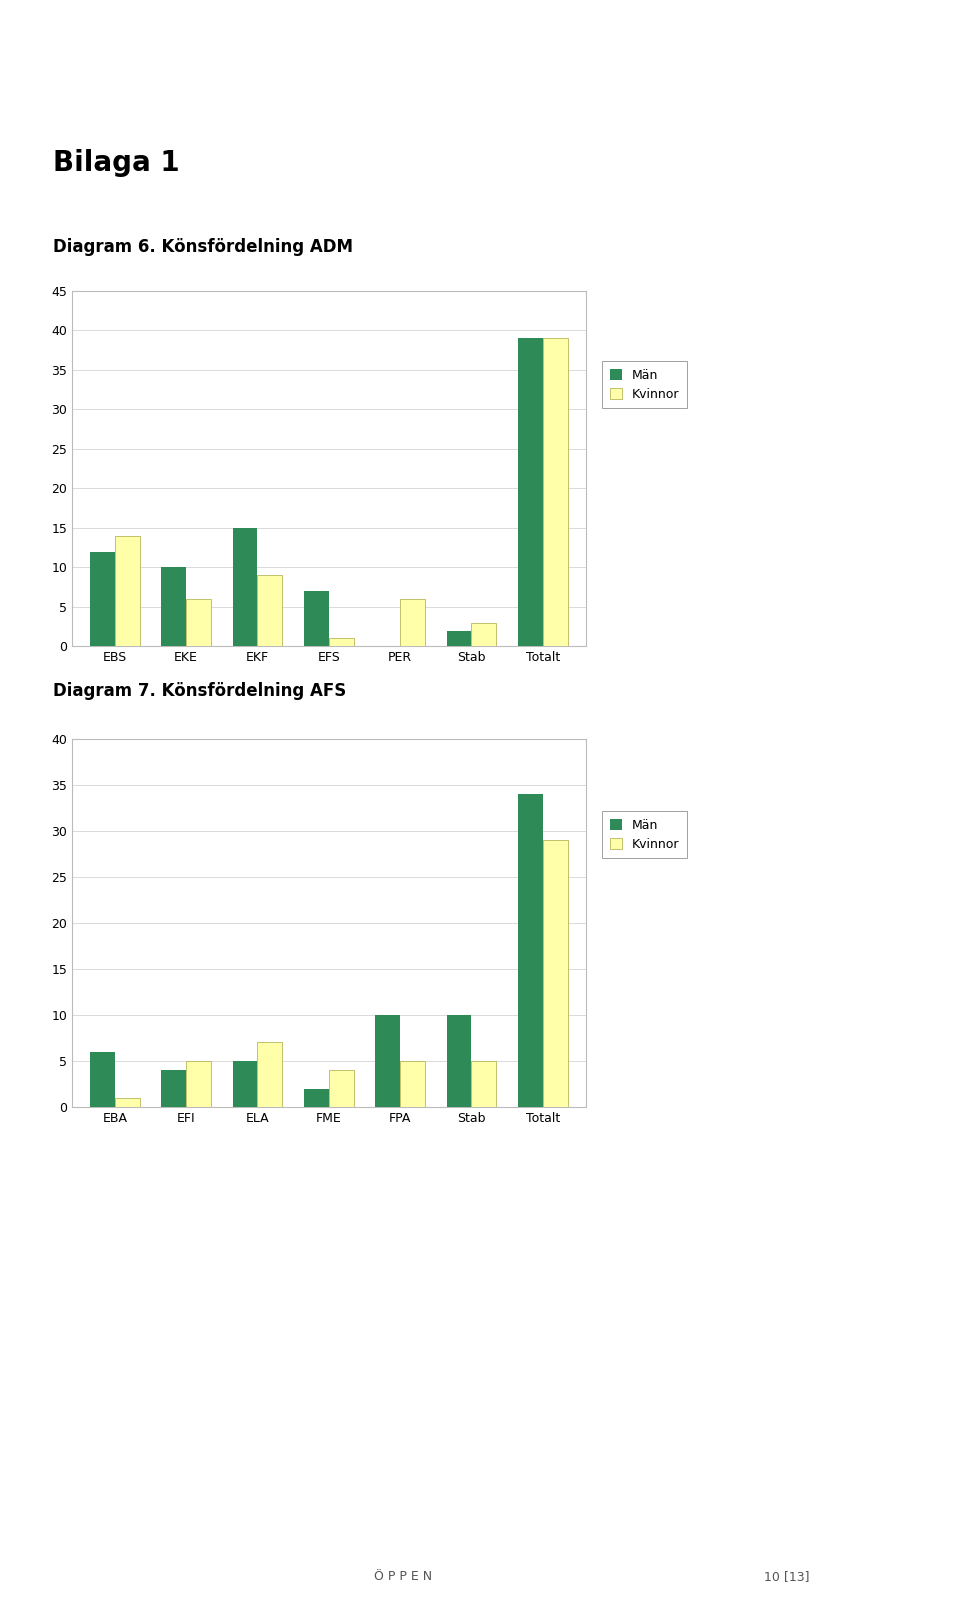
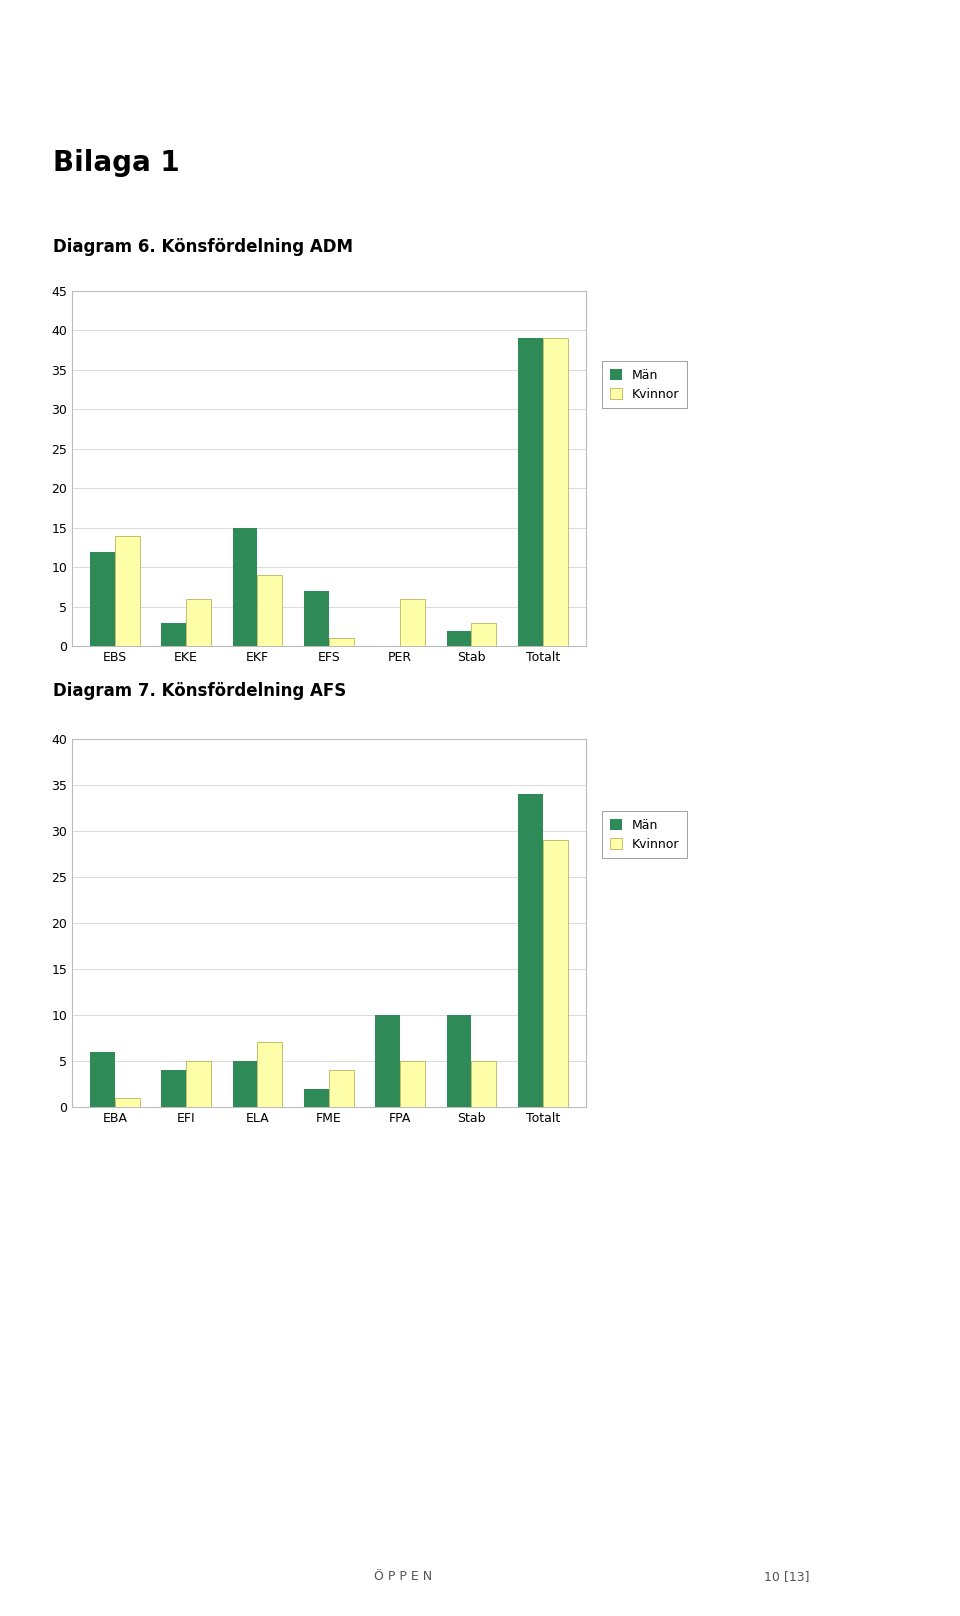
Män/EKE: 10 -> 3
